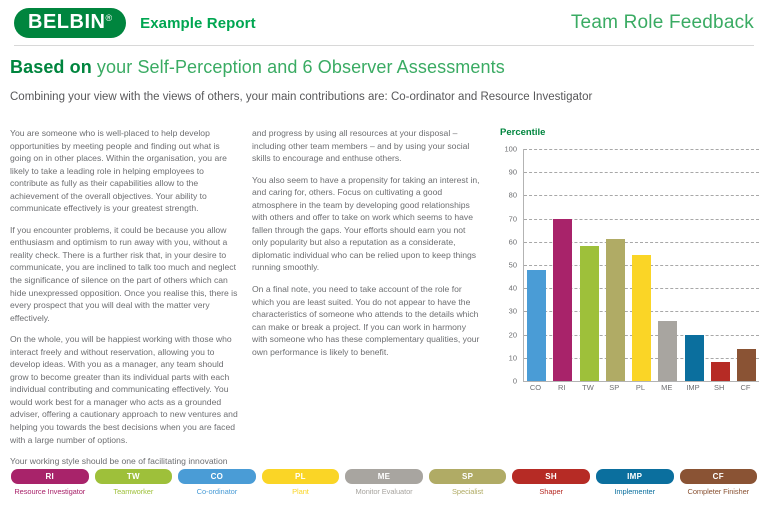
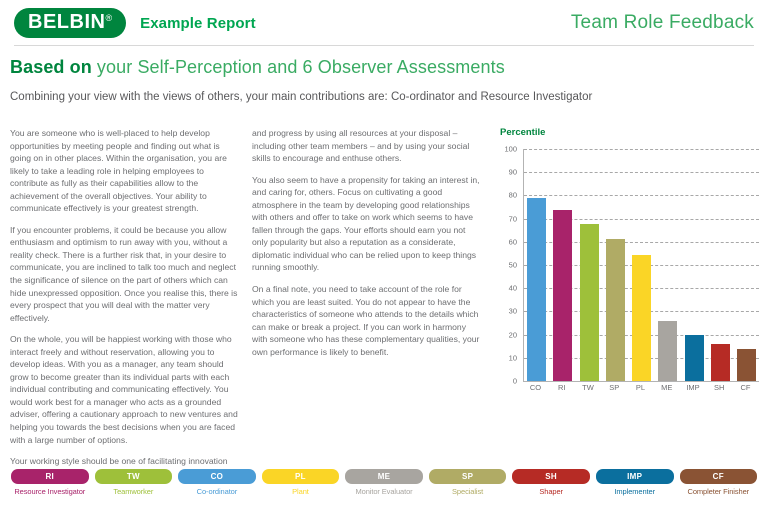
CO: 48 -> 79
RI: 70 -> 74
TW: 58 -> 68
SH: 8 -> 16
